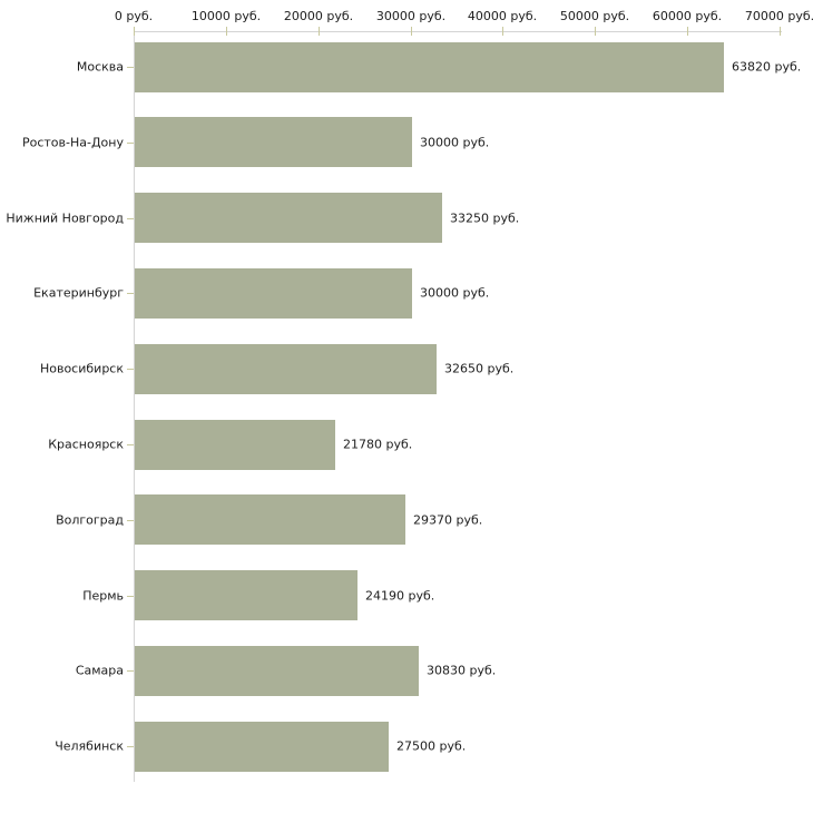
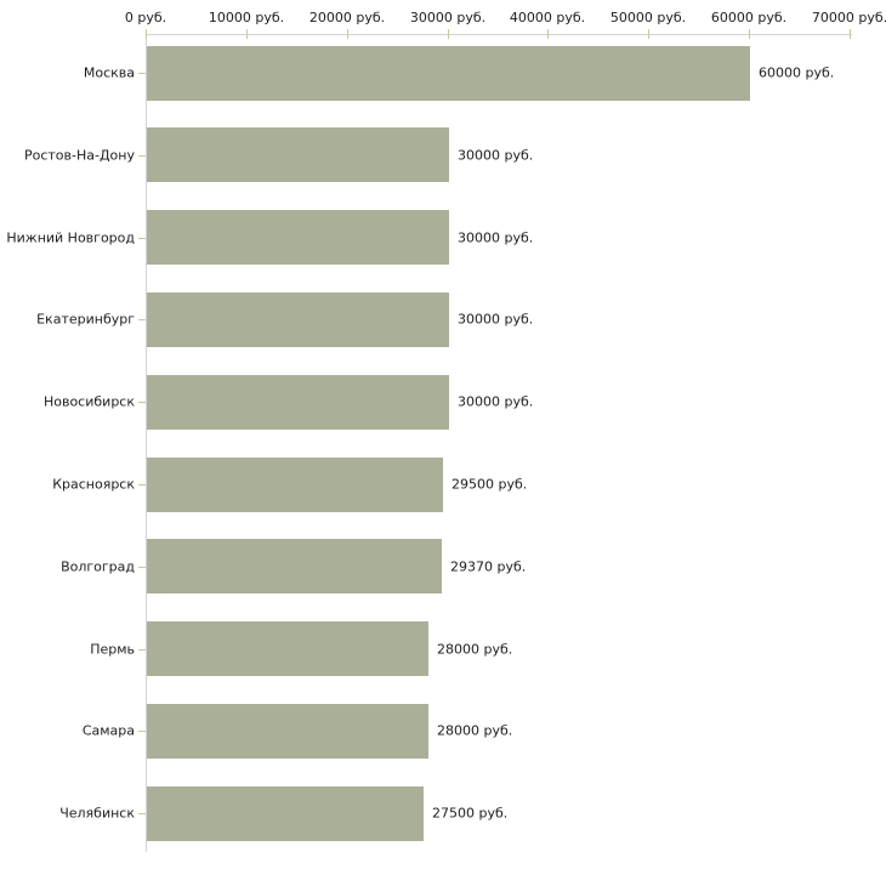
Москва: 63820 -> 60000
Нижний Новгород: 33250 -> 30000
Новосибирск: 32650 -> 30000
Красноярск: 21780 -> 29500
Пермь: 24190 -> 28000
Самара: 30830 -> 28000
